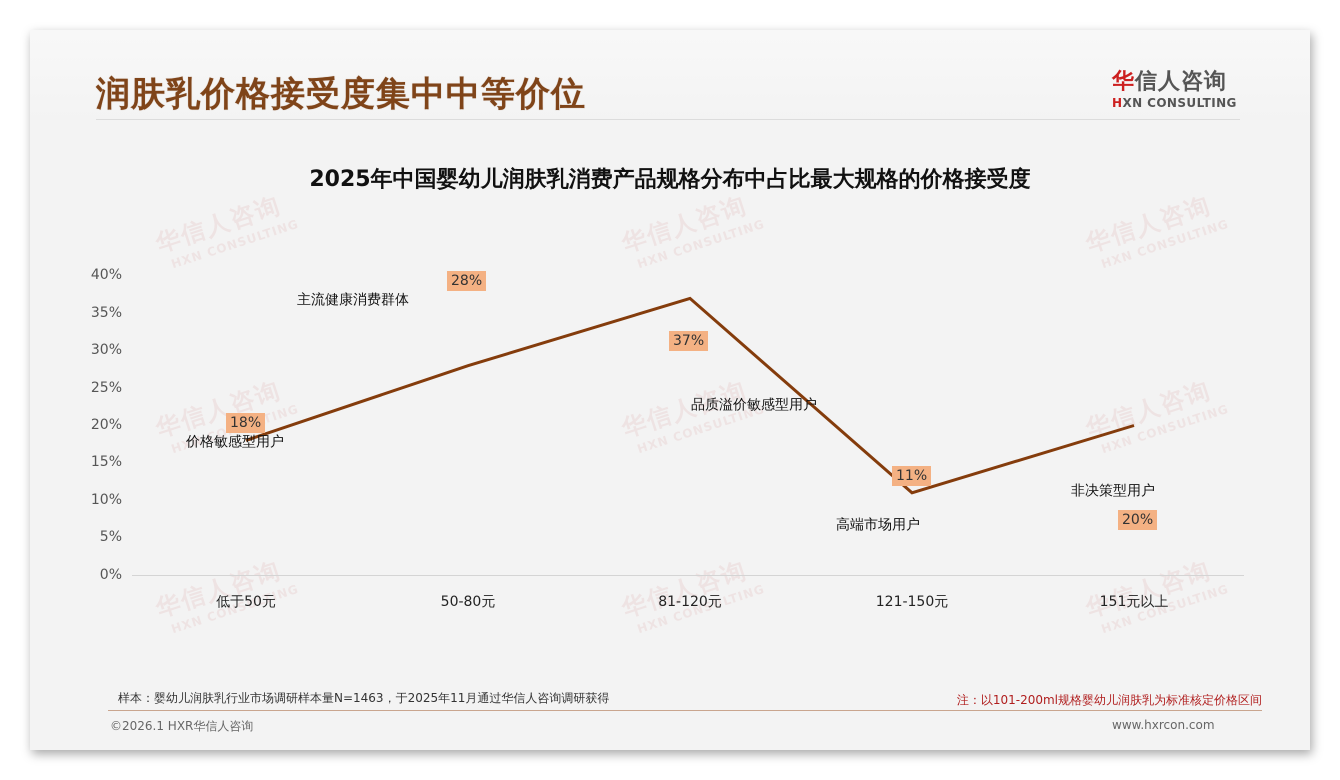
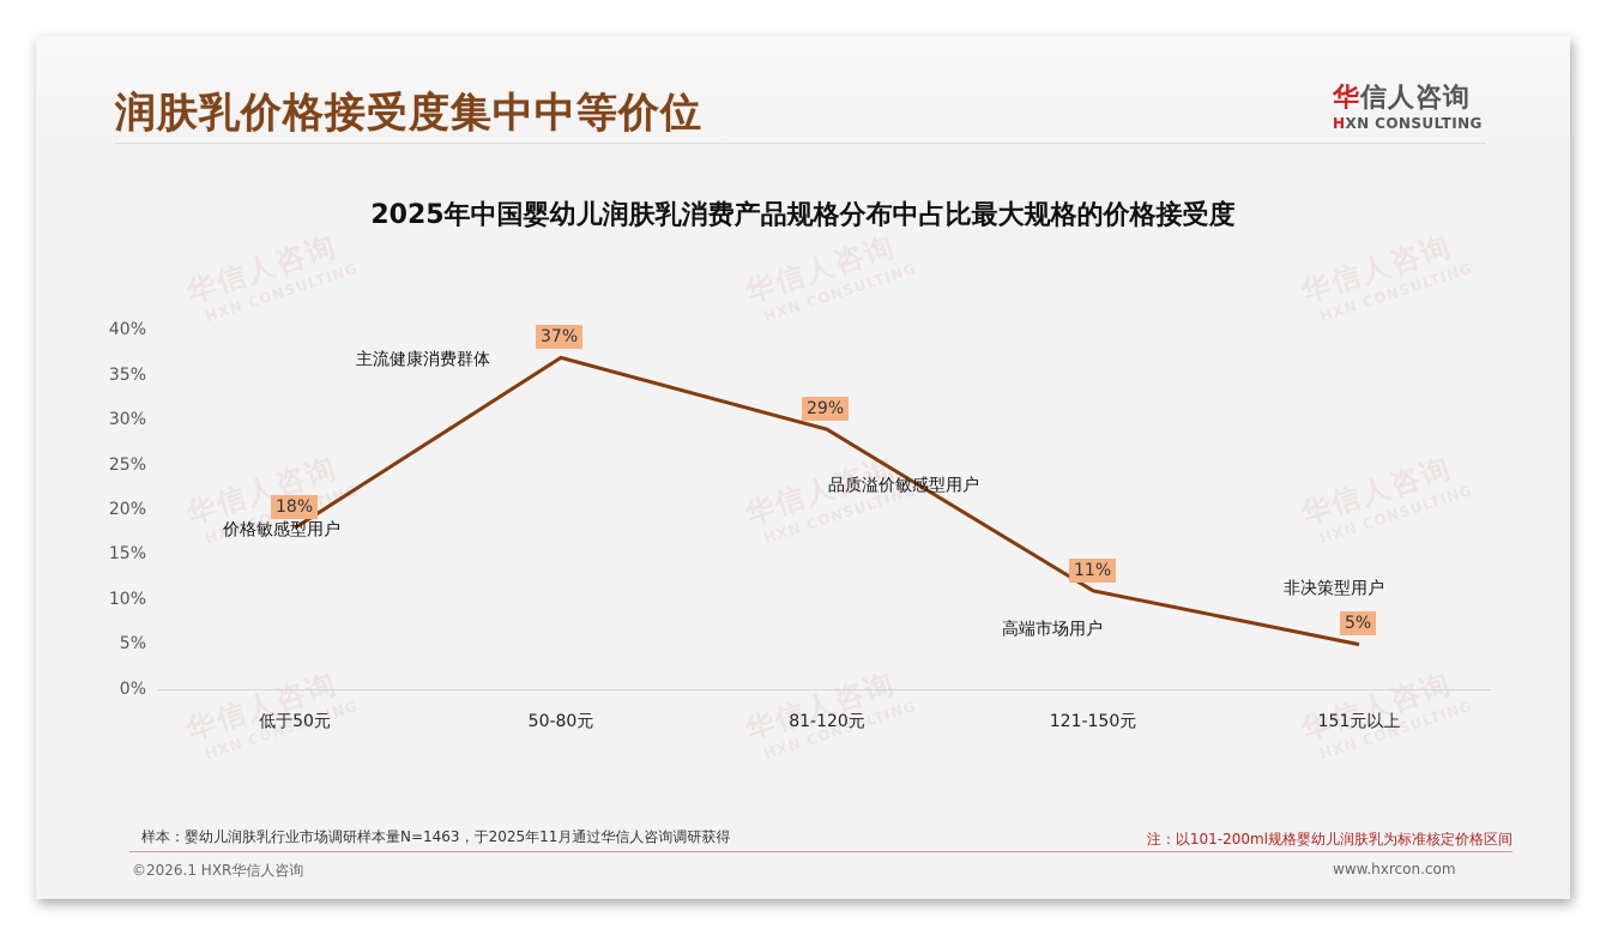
50-80元: 28% -> 37%
81-120元: 37% -> 29%
151元以上: 20% -> 5%
